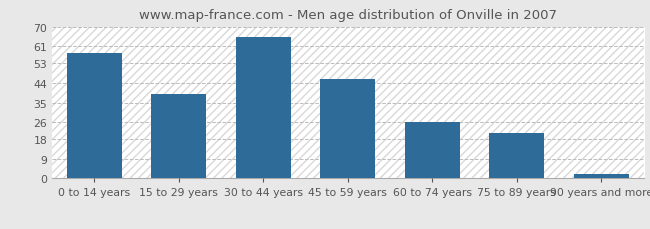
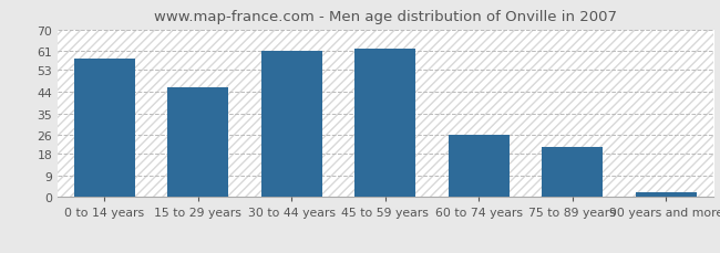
15 to 29 years: 39 -> 46
30 to 44 years: 65 -> 61
45 to 59 years: 46 -> 62
